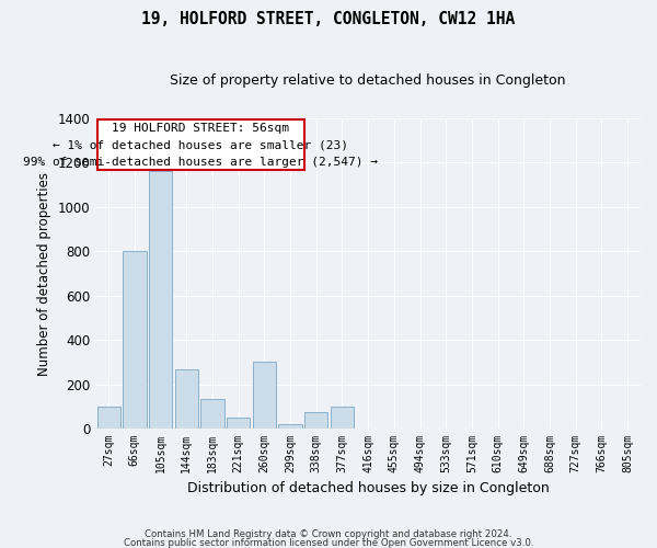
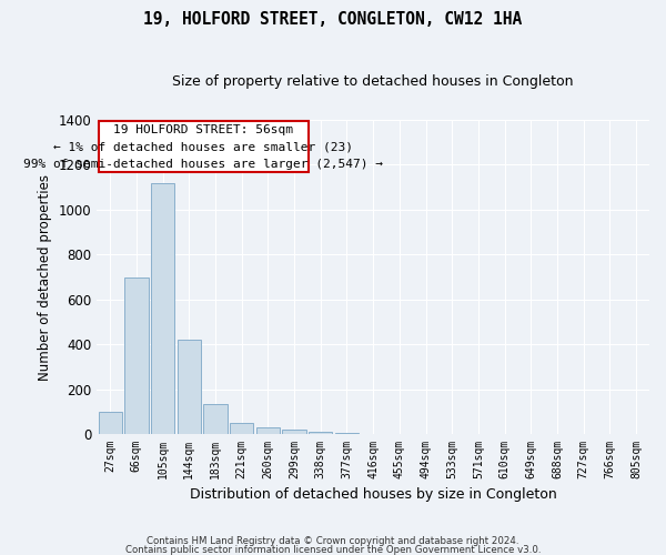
66sqm: 800 -> 700
105sqm: 1165 -> 1120
144sqm: 265 -> 420
260sqm: 300 -> 30
338sqm: 75 -> 10
377sqm: 100 -> 3
